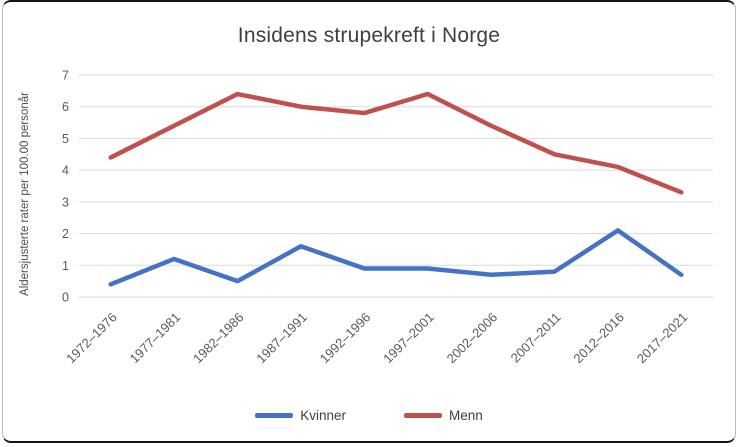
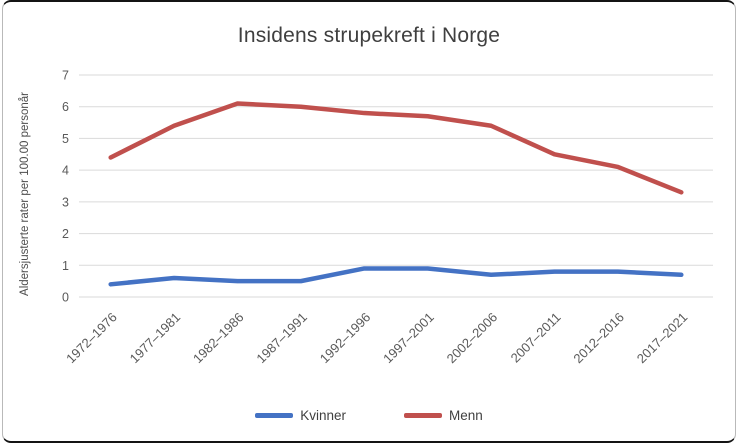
Kvinner/1977–1981: 1.2 -> 0.6
Menn/1982–1986: 6.4 -> 6.1
Kvinner/1987–1991: 1.6 -> 0.5
Menn/1997–2001: 6.4 -> 5.7
Kvinner/2012–2016: 2.1 -> 0.8
